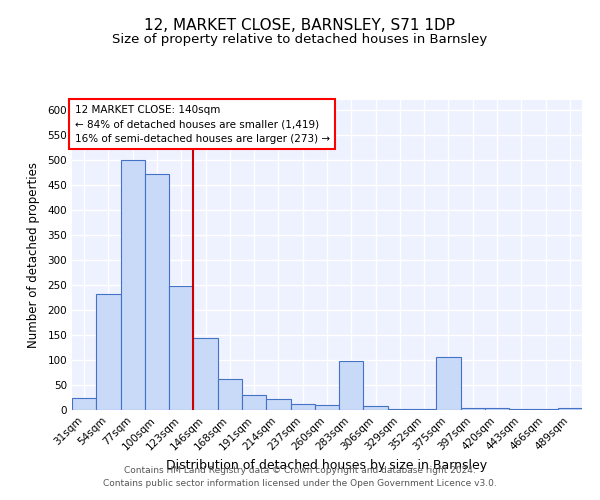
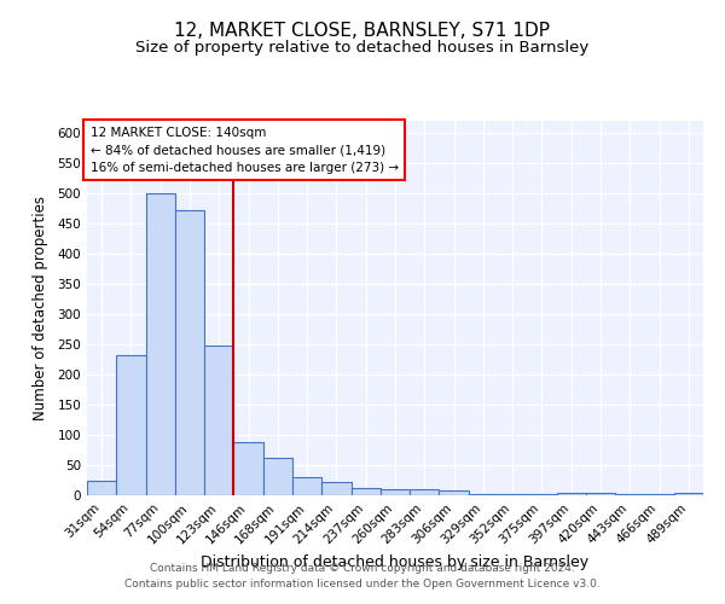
146sqm: 144 -> 88
283sqm: 98 -> 10
375sqm: 106 -> 3
